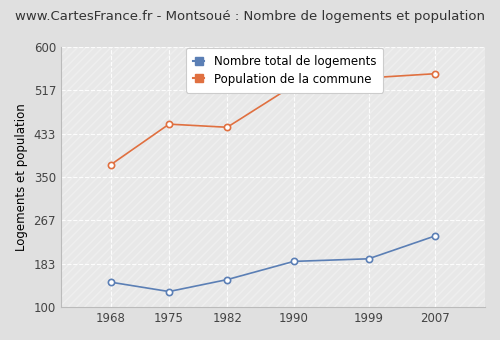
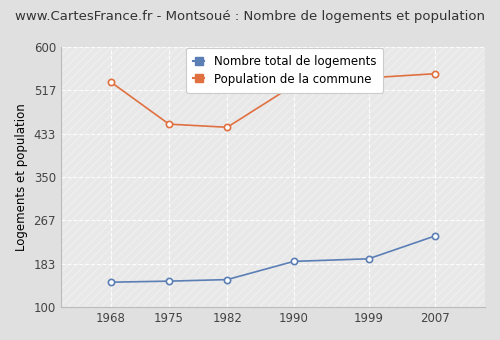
Population de la commune/1968: 374 -> 533
Nombre total de logements/1975: 130 -> 150
